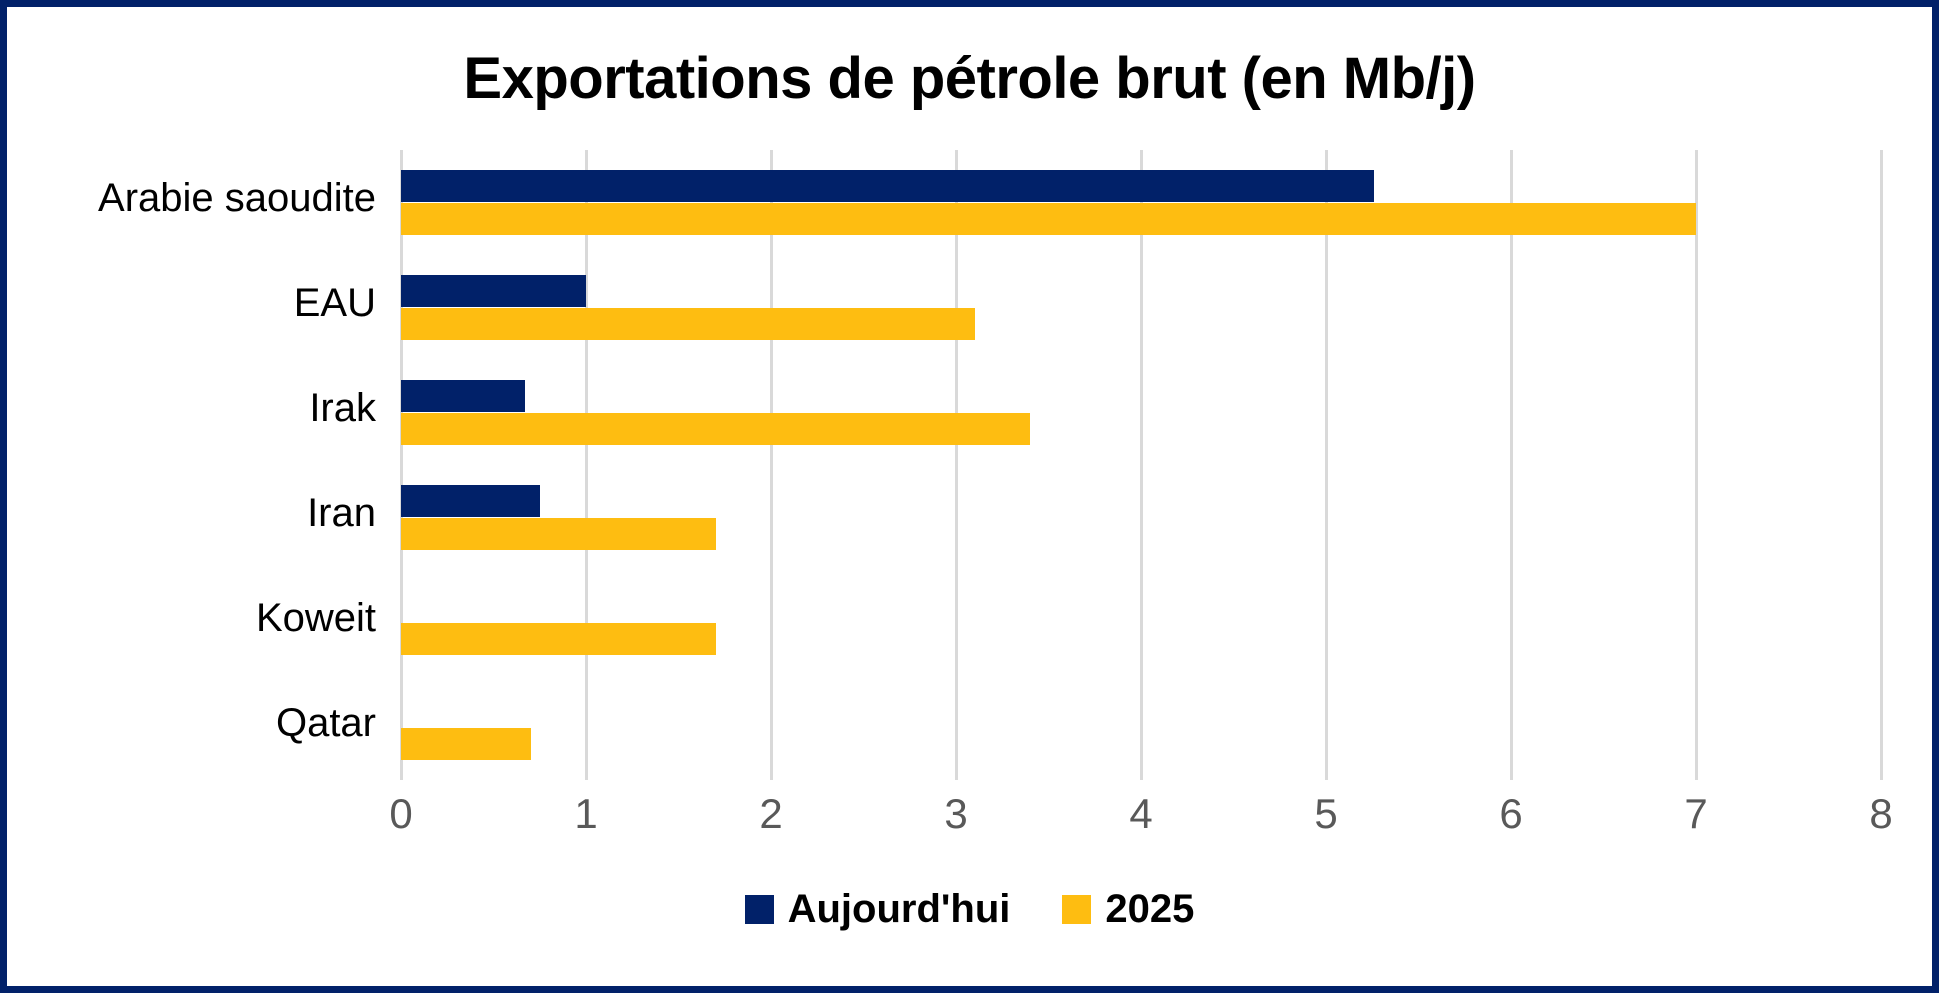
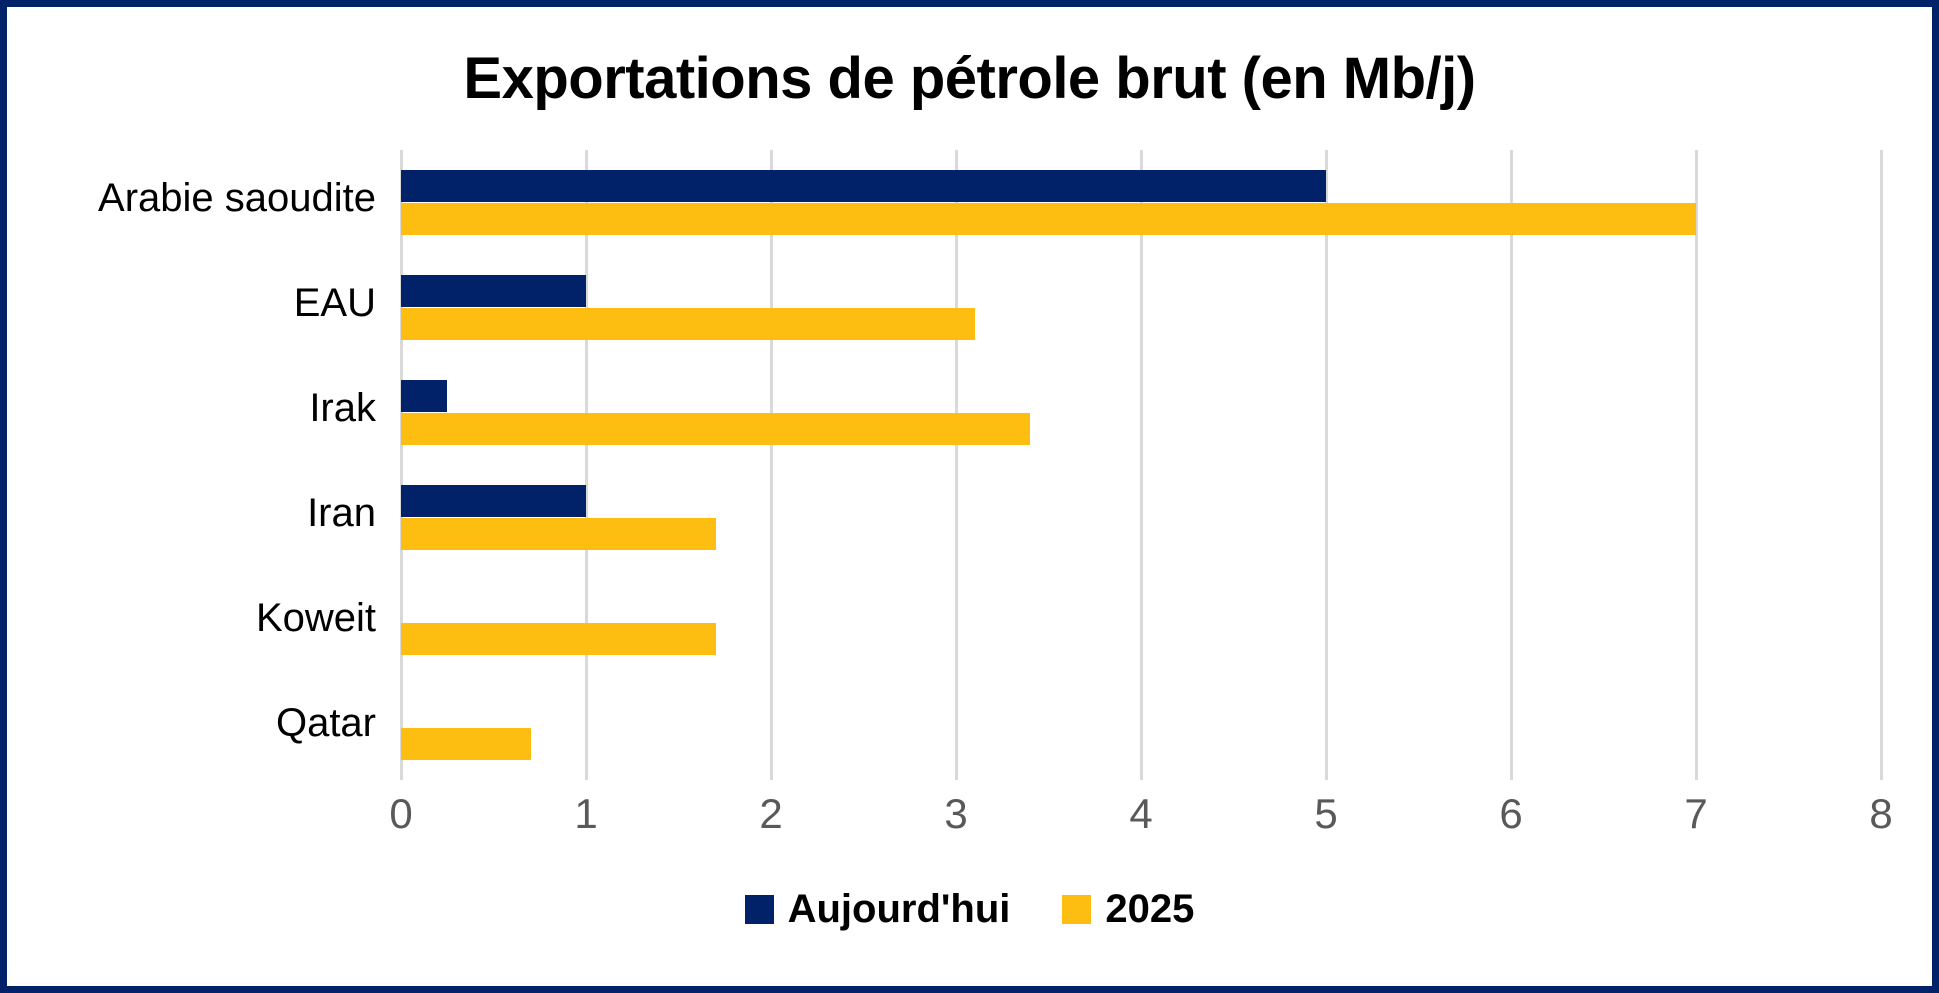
Aujourd'hui/Arabie saoudite: 5.26 -> 5.00
Aujourd'hui/Irak: 0.67 -> 0.25
Aujourd'hui/Iran: 0.75 -> 1.00
